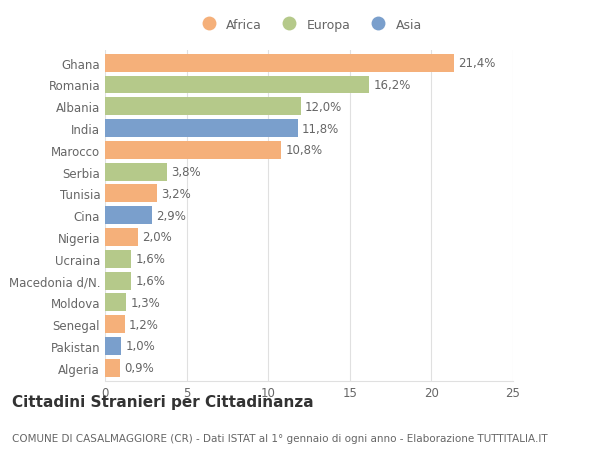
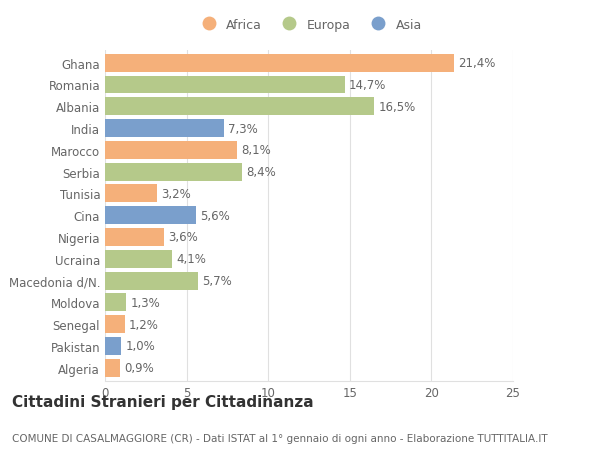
Romania: 16,2% -> 14,7%
Albania: 12,0% -> 16,5%
India: 11,8% -> 7,3%
Marocco: 10,8% -> 8,1%
Serbia: 3,8% -> 8,4%
Cina: 2,9% -> 5,6%
Nigeria: 2,0% -> 3,6%
Ucraina: 1,6% -> 4,1%
Macedonia d/N.: 1,6% -> 5,7%
